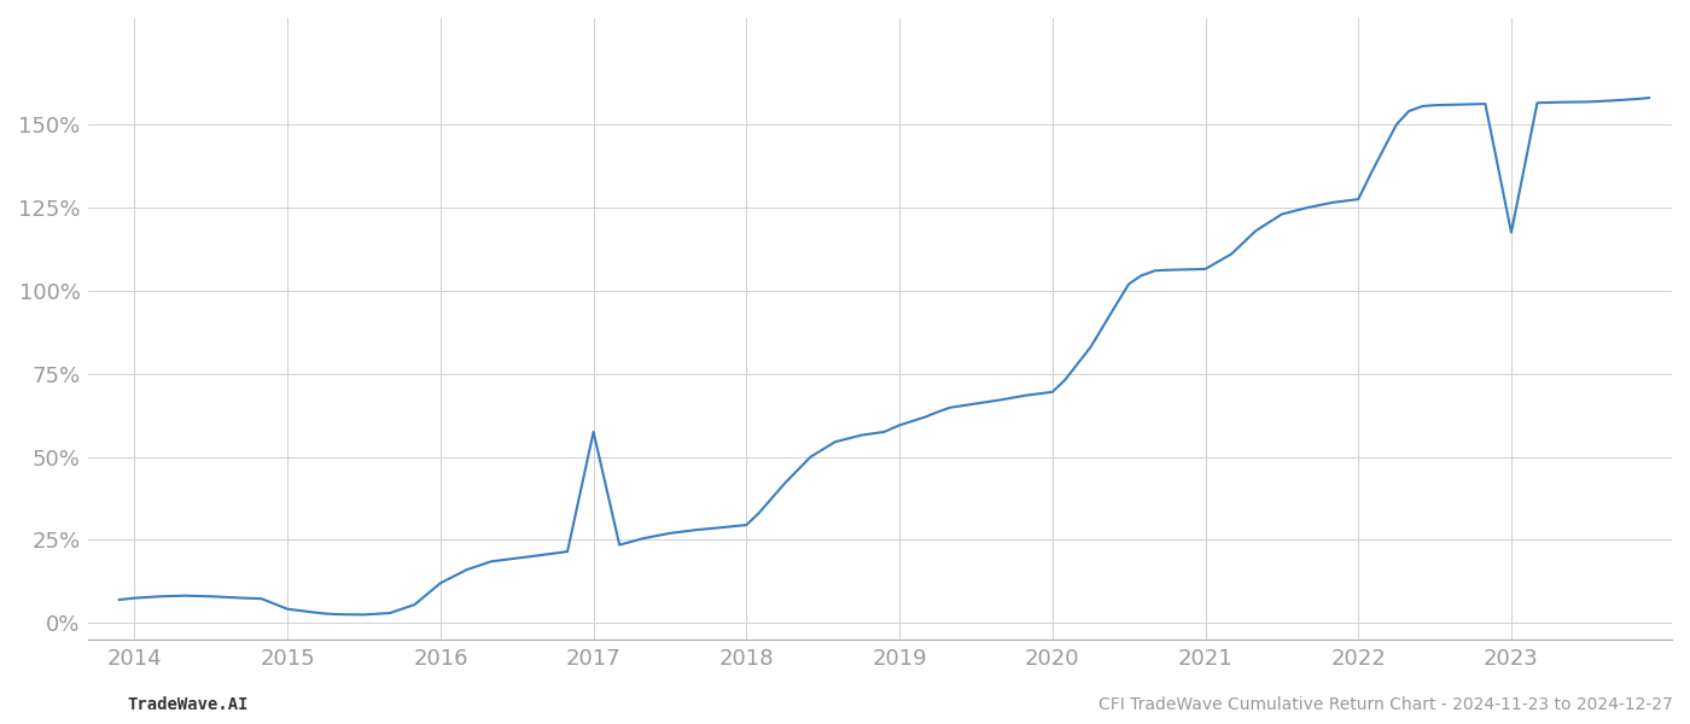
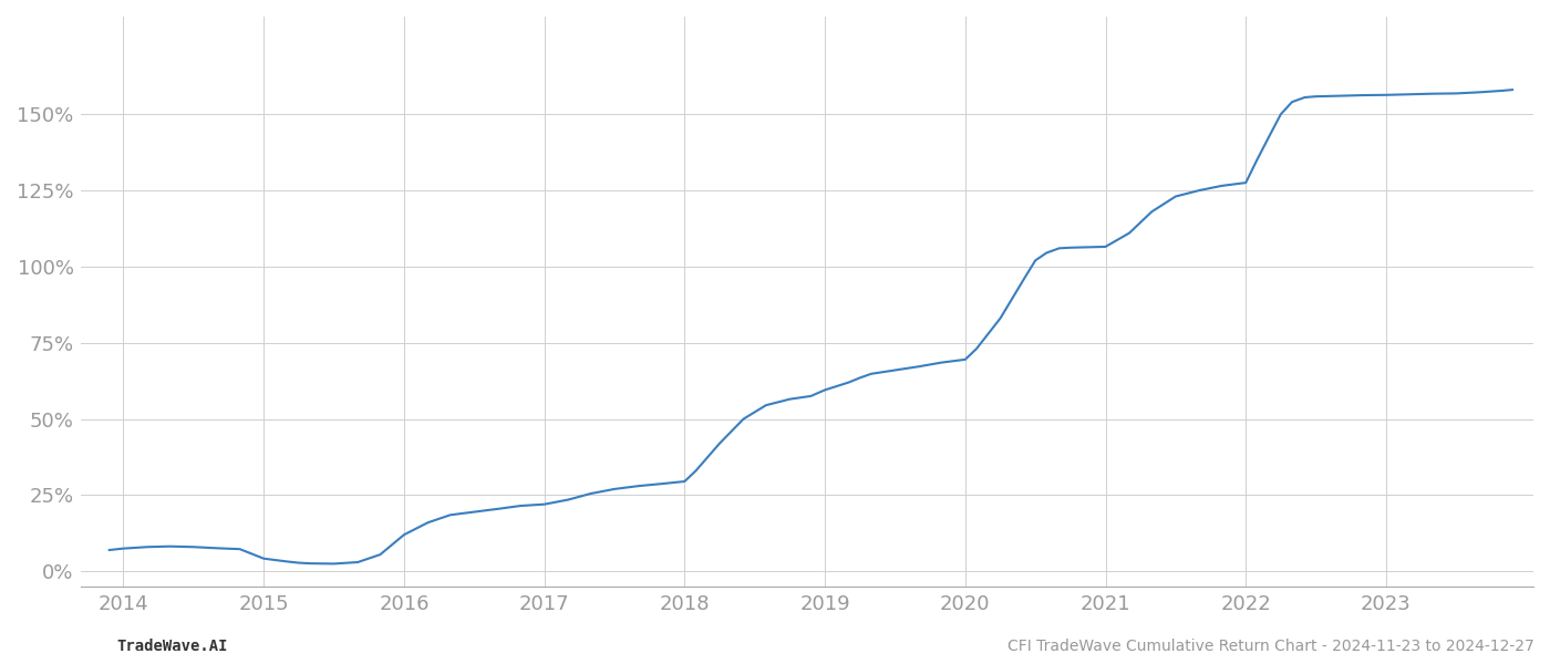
2017: 57.5% -> 22.0%
2023: 117.5% -> 156.3%
